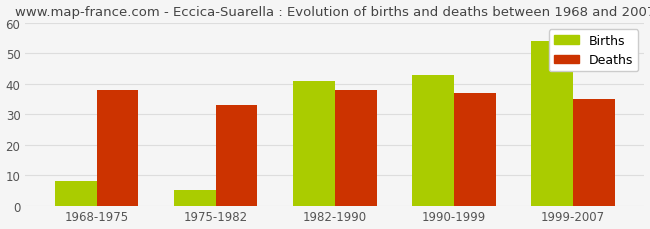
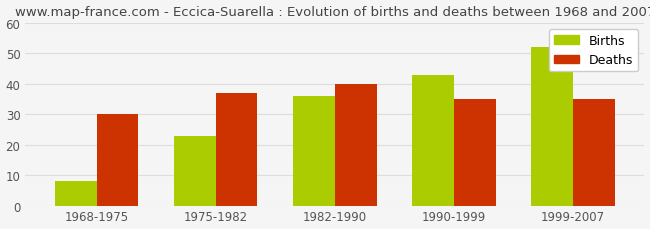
Deaths/1968-1975: 38 -> 30
Births/1975-1982: 5 -> 23
Deaths/1975-1982: 33 -> 37
Births/1982-1990: 41 -> 36
Deaths/1982-1990: 38 -> 40
Deaths/1990-1999: 37 -> 35
Births/1999-2007: 54 -> 52
